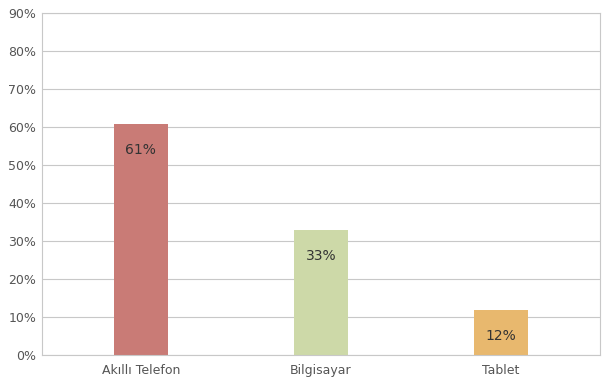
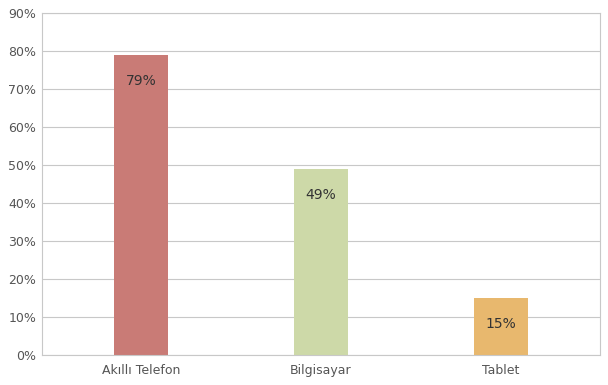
Akıllı Telefon: 61% -> 79%
Bilgisayar: 33% -> 49%
Tablet: 12% -> 15%
